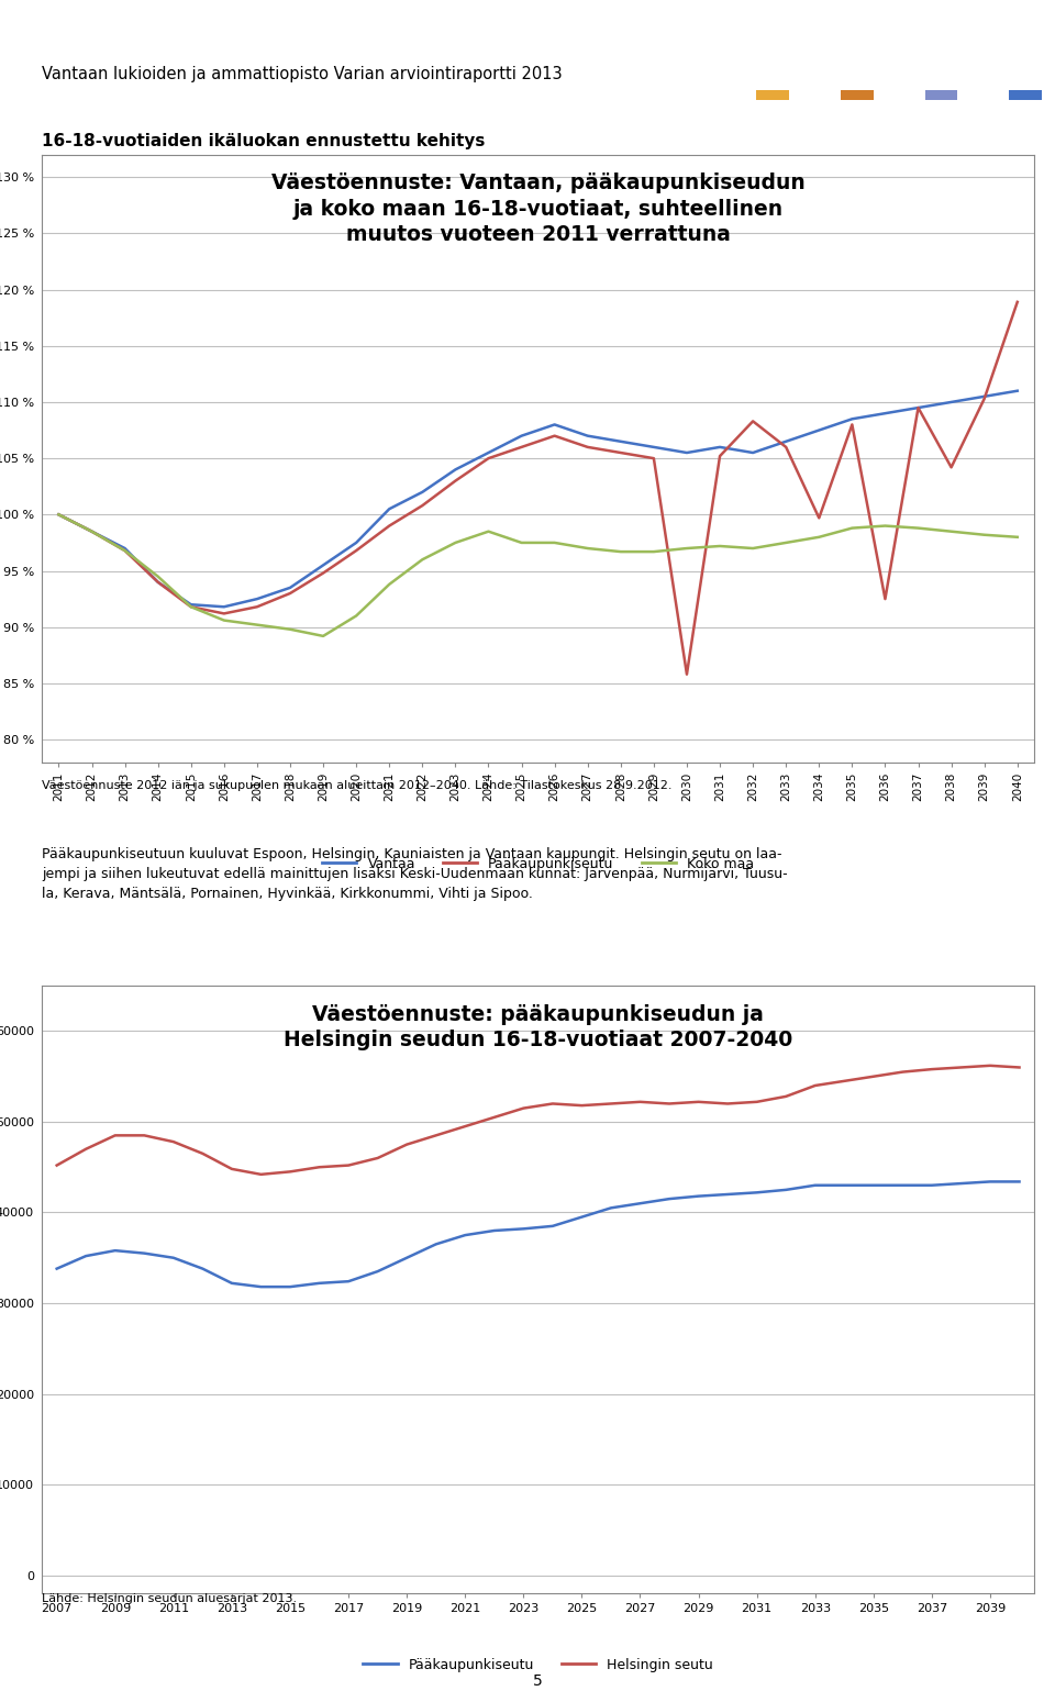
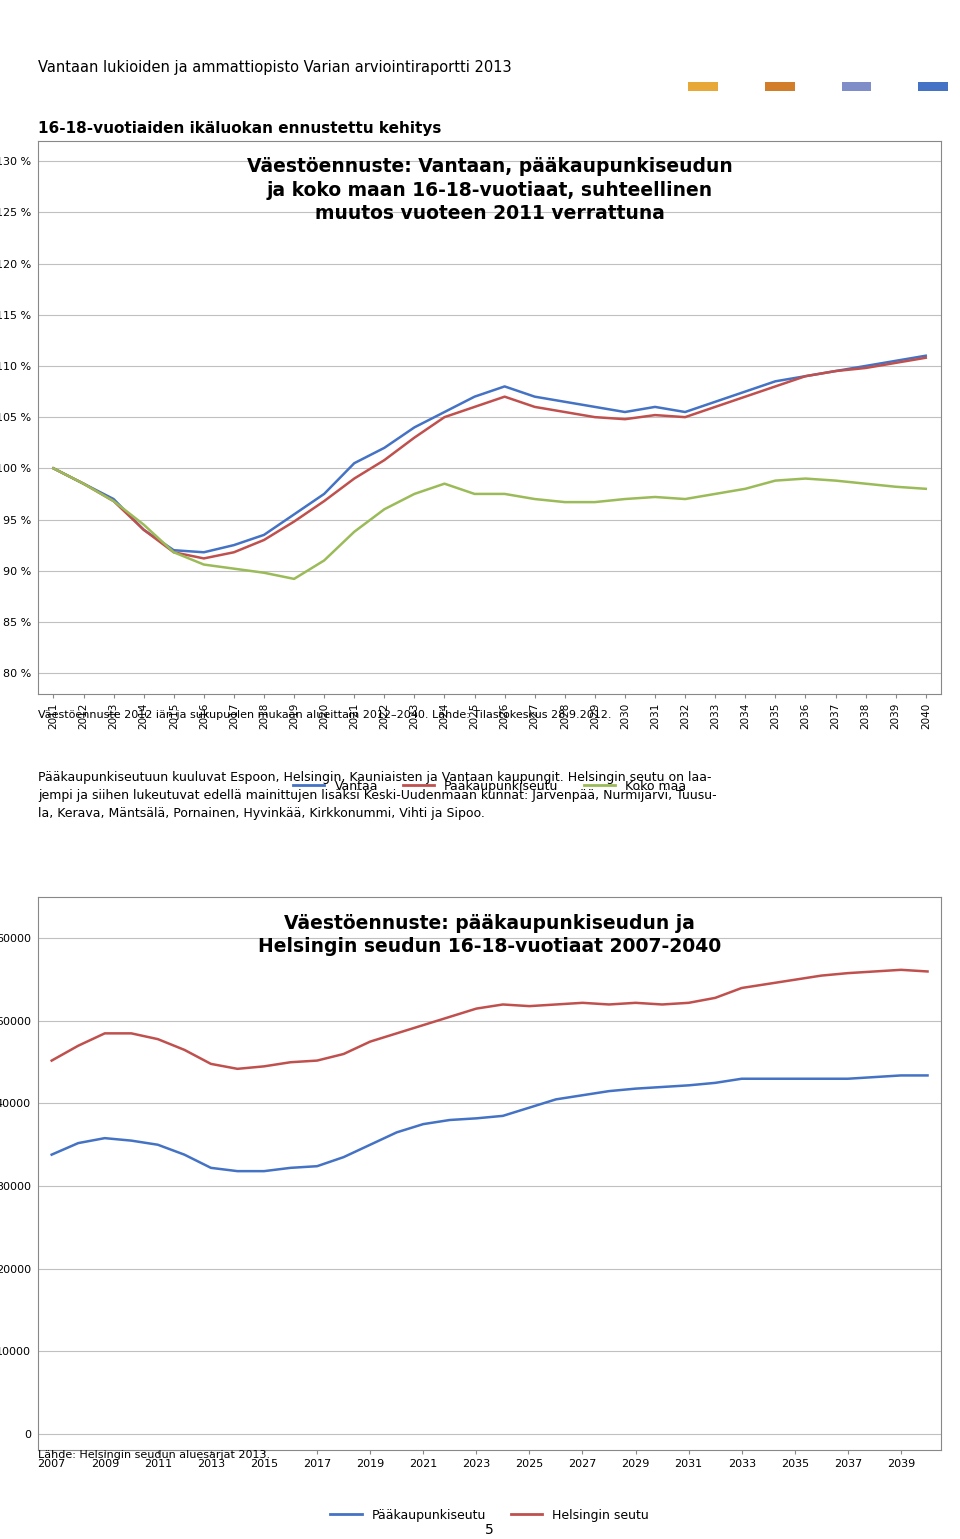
Pääkaupunkiseutu/2030: 85.8 % -> 104.8 %
Pääkaupunkiseutu/2032: 108.3 % -> 105.0 %
Pääkaupunkiseutu/2034: 99.7 % -> 107.0 %
Pääkaupunkiseutu/2036: 92.5 % -> 109.0 %
Pääkaupunkiseutu/2038: 104.2 % -> 109.8 %
Pääkaupunkiseutu/2040: 118.9 % -> 110.8 %
